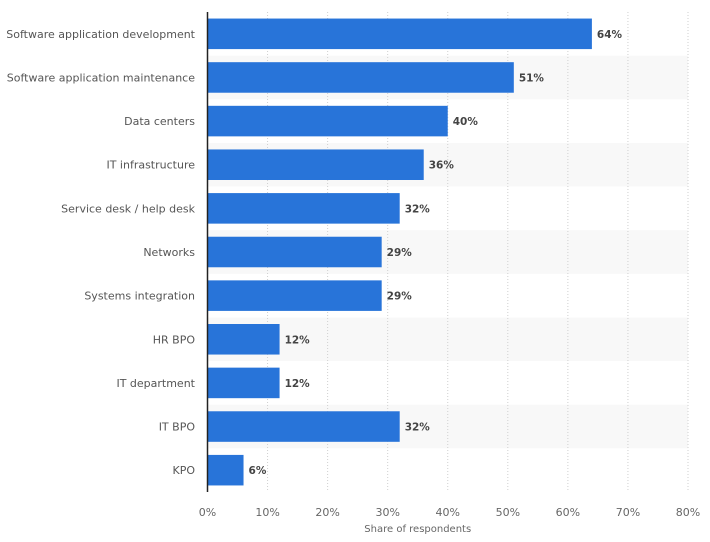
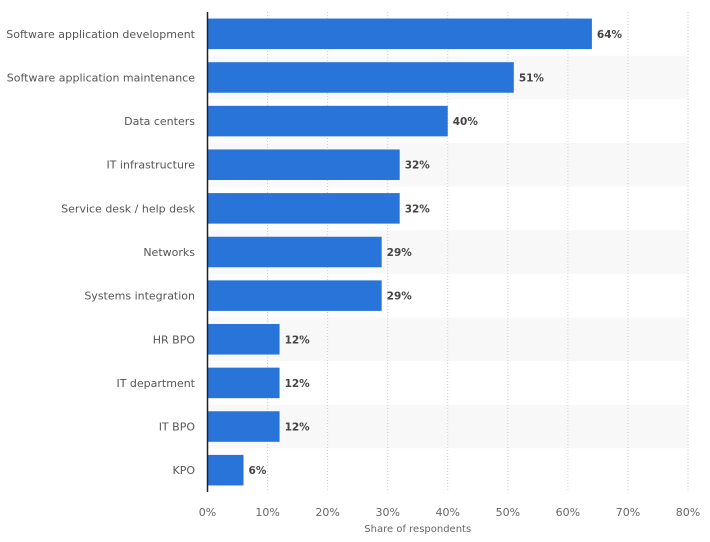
IT infrastructure: 36% -> 32%
IT BPO: 32% -> 12%
